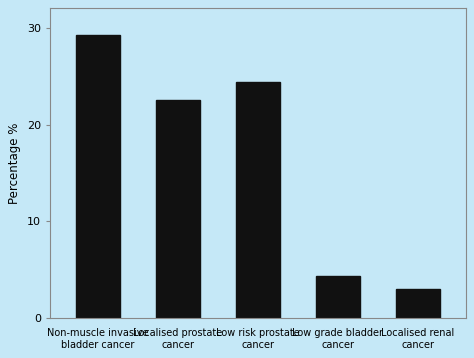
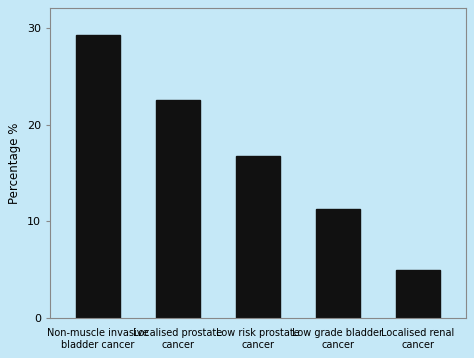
Low risk prostate cancer: 24.4 -> 16.8
Low grade bladder cancer: 4.4 -> 11.3
Localised renal cancer: 3.0 -> 5.0
